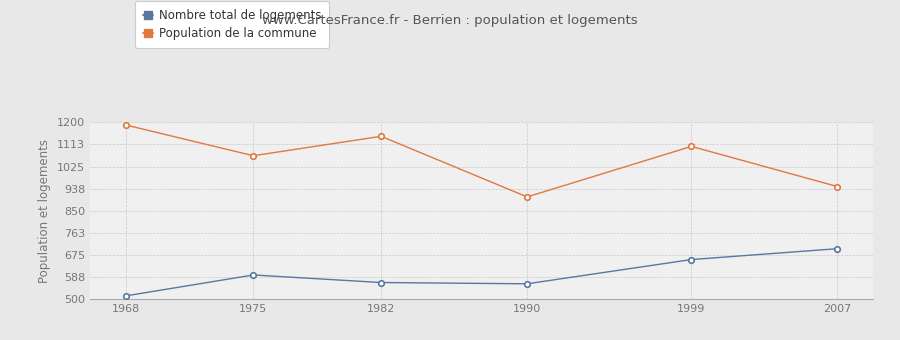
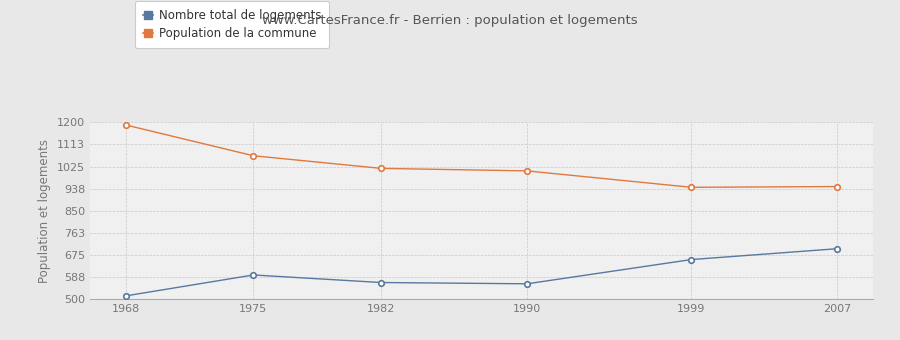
Population de la commune/1982: 1145 -> 1018
Population de la commune/1990: 905 -> 1008
Population de la commune/1999: 1105 -> 943
